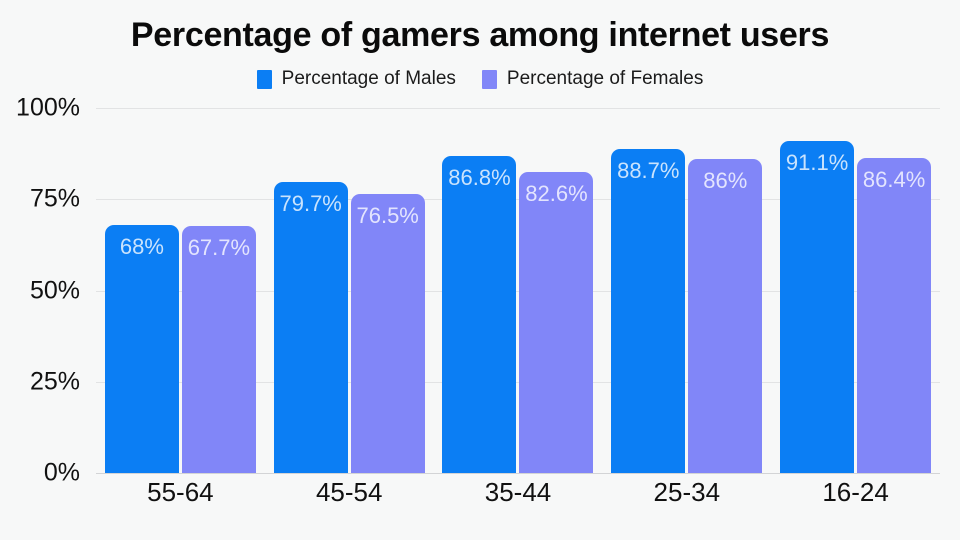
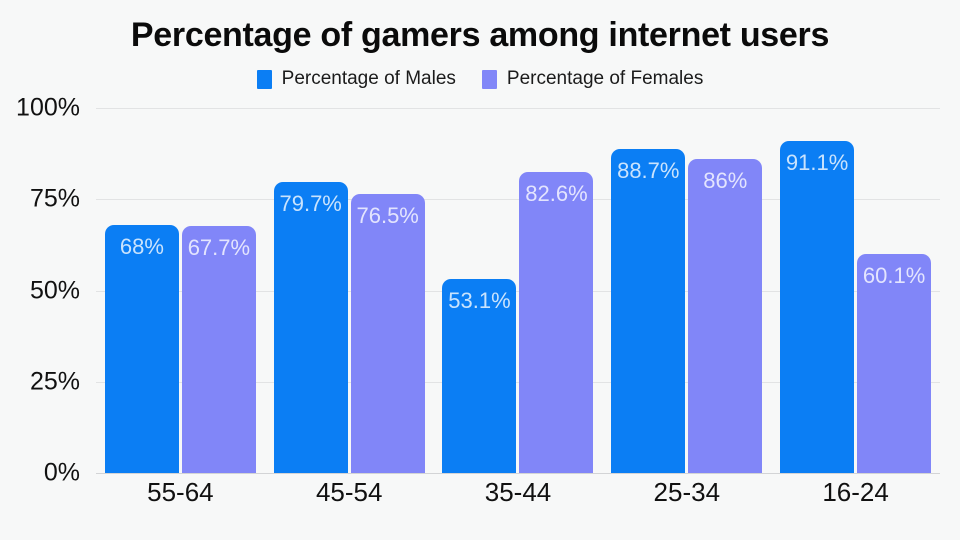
Percentage of Males/35-44: 86.8% -> 53.1%
Percentage of Females/16-24: 86.4% -> 60.1%
